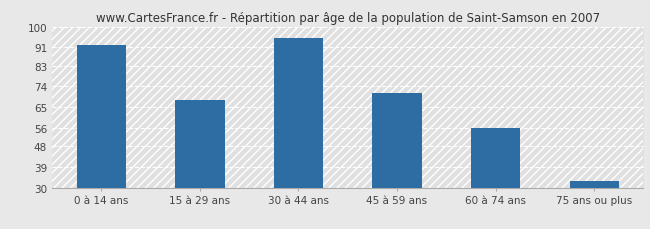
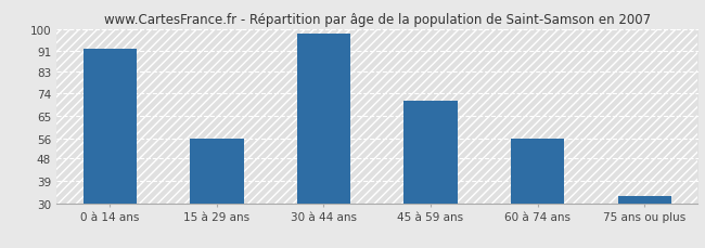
15 à 29 ans: 68 -> 56
30 à 44 ans: 95 -> 98
